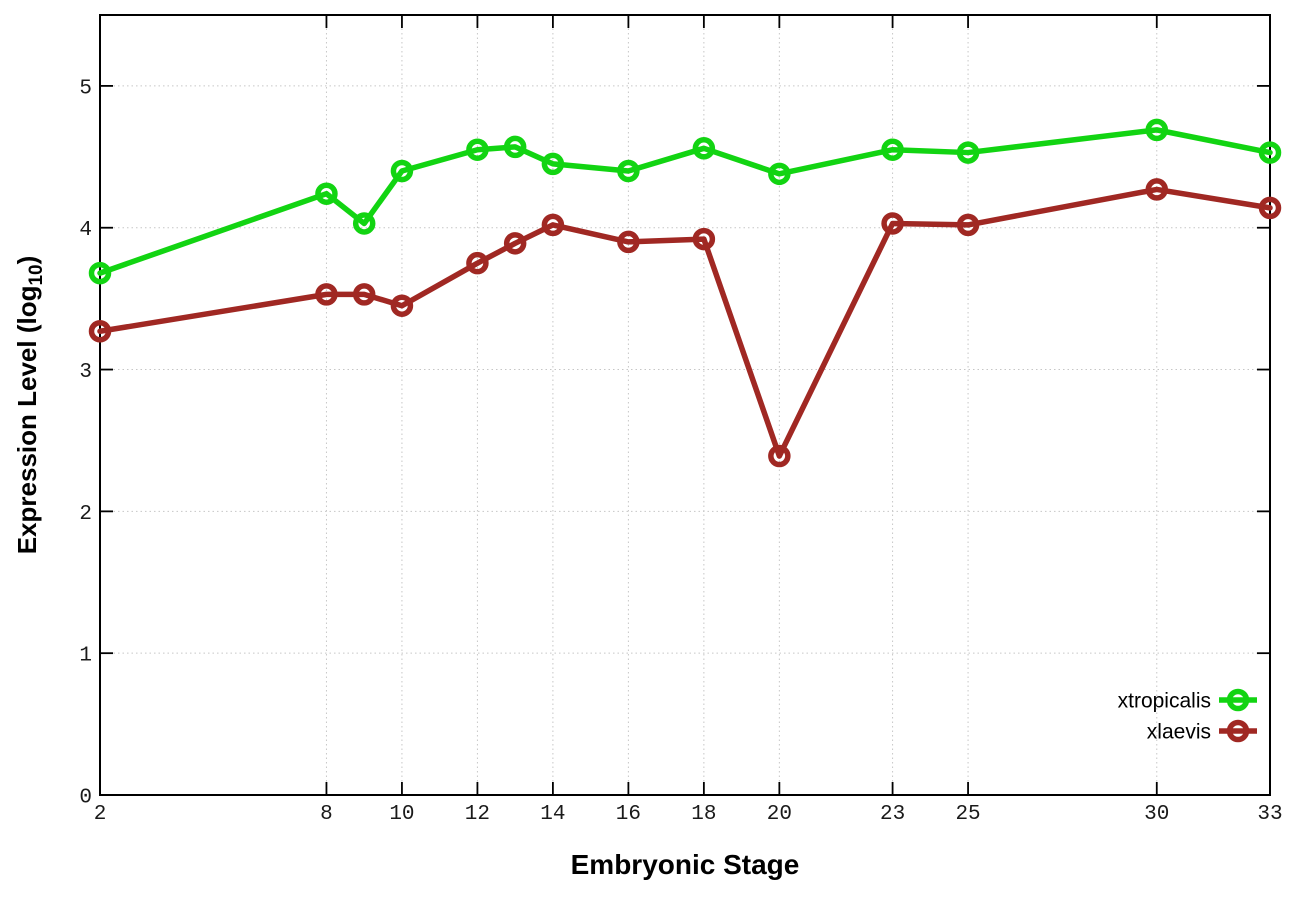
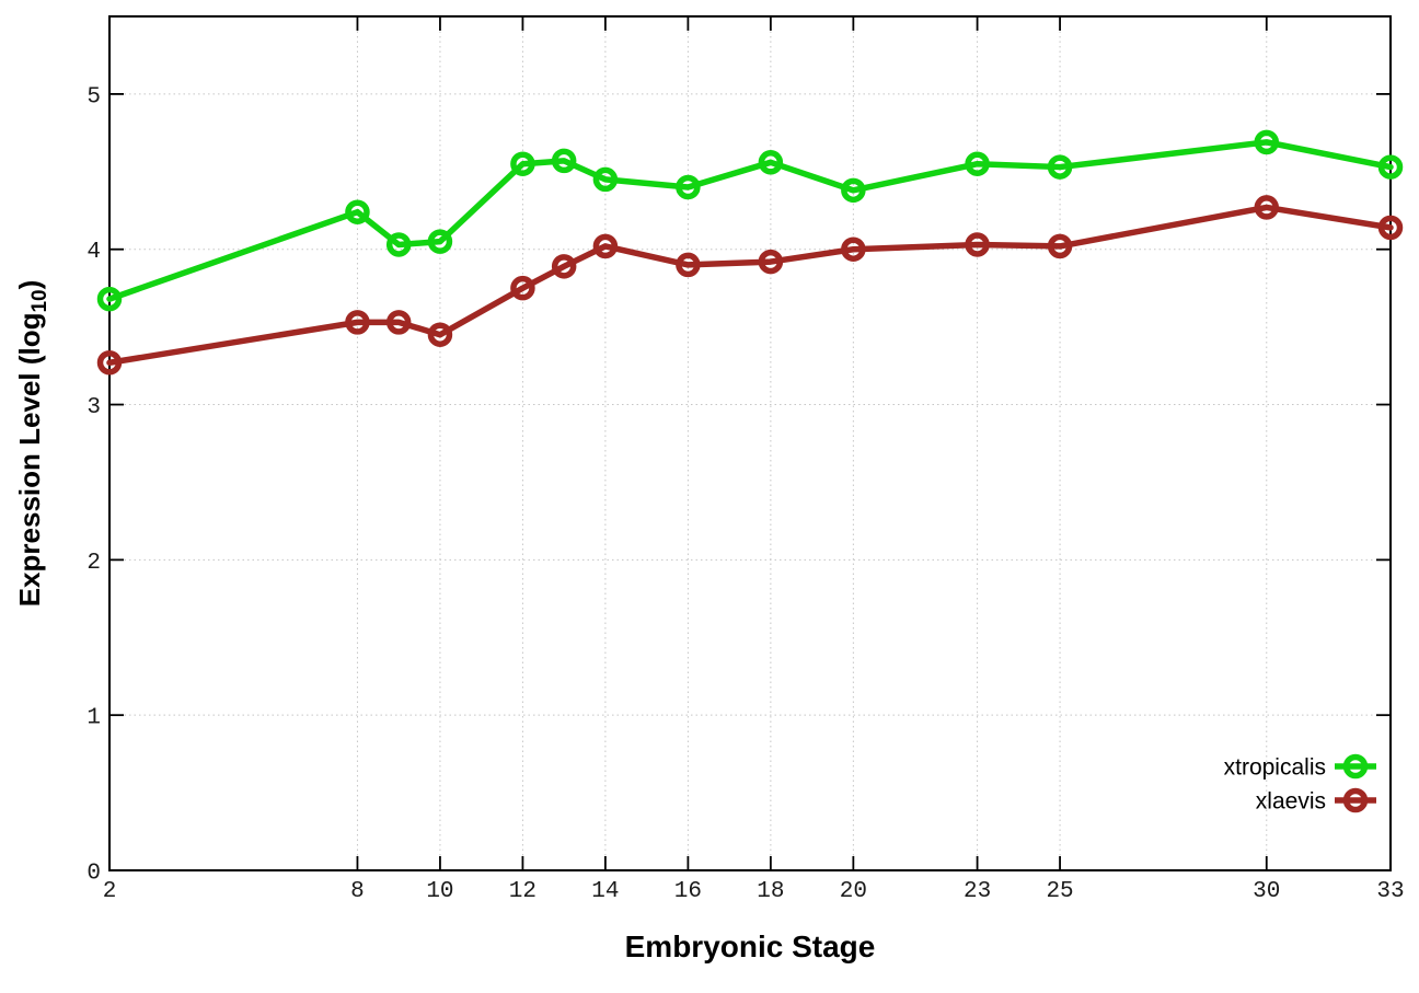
xtropicalis/10: 4.40 -> 4.05
xlaevis/20: 2.39 -> 4.00
